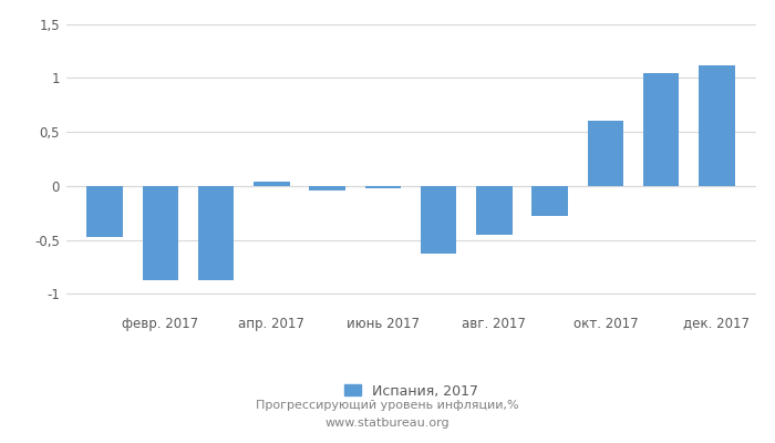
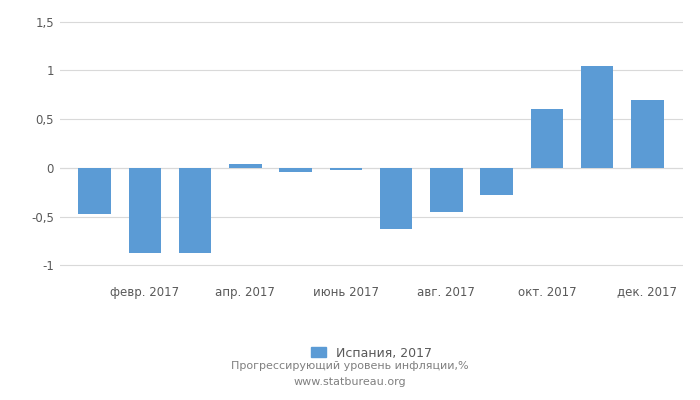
дек. 2017: 1,12 -> 0,70
